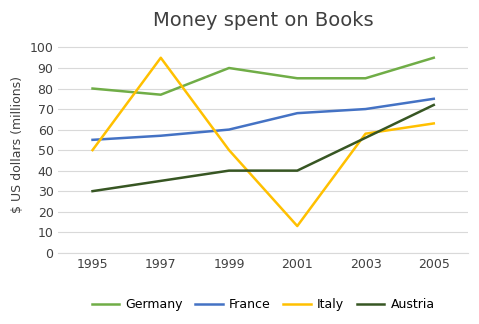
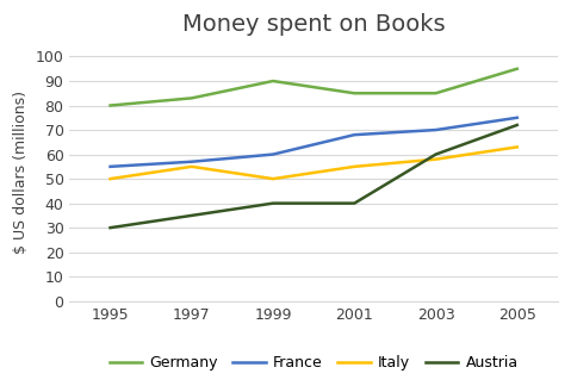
Germany/1997: 77 -> 83
Italy/1997: 95 -> 55
Italy/2001: 13 -> 55
Austria/2003: 56 -> 60
